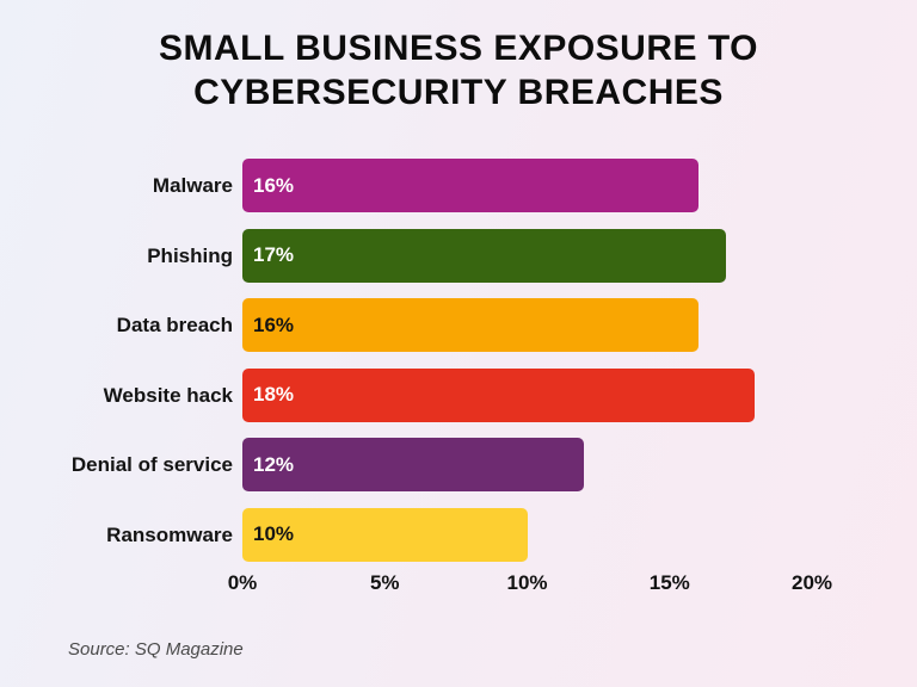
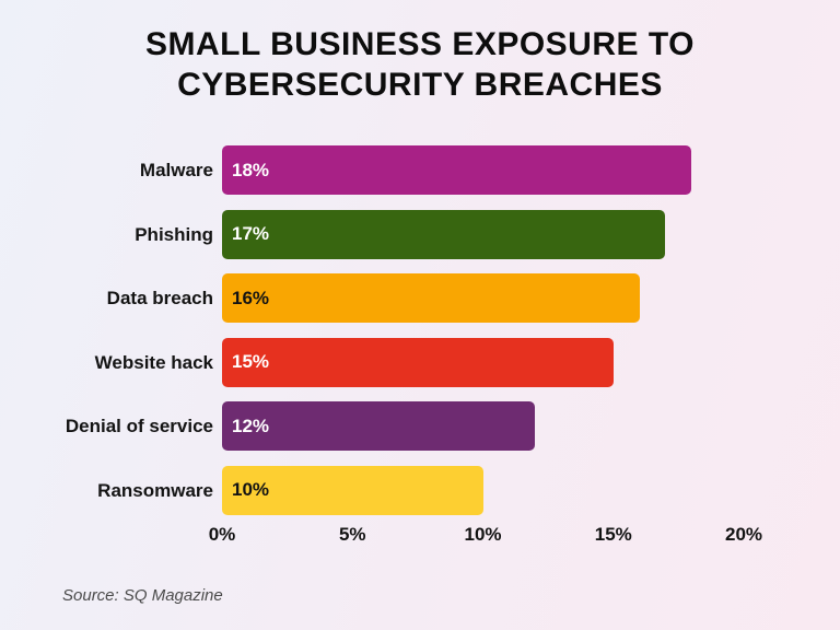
Malware: 16% -> 18%
Website hack: 18% -> 15%
